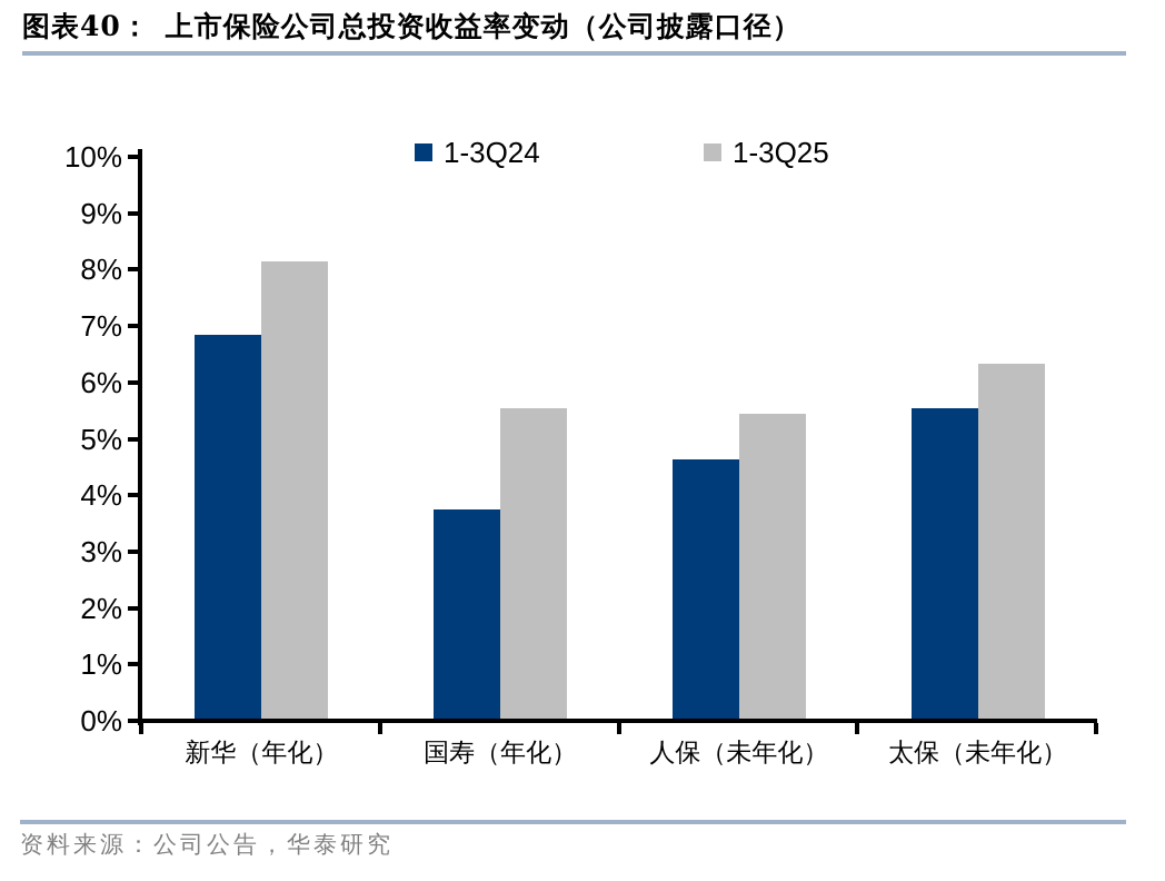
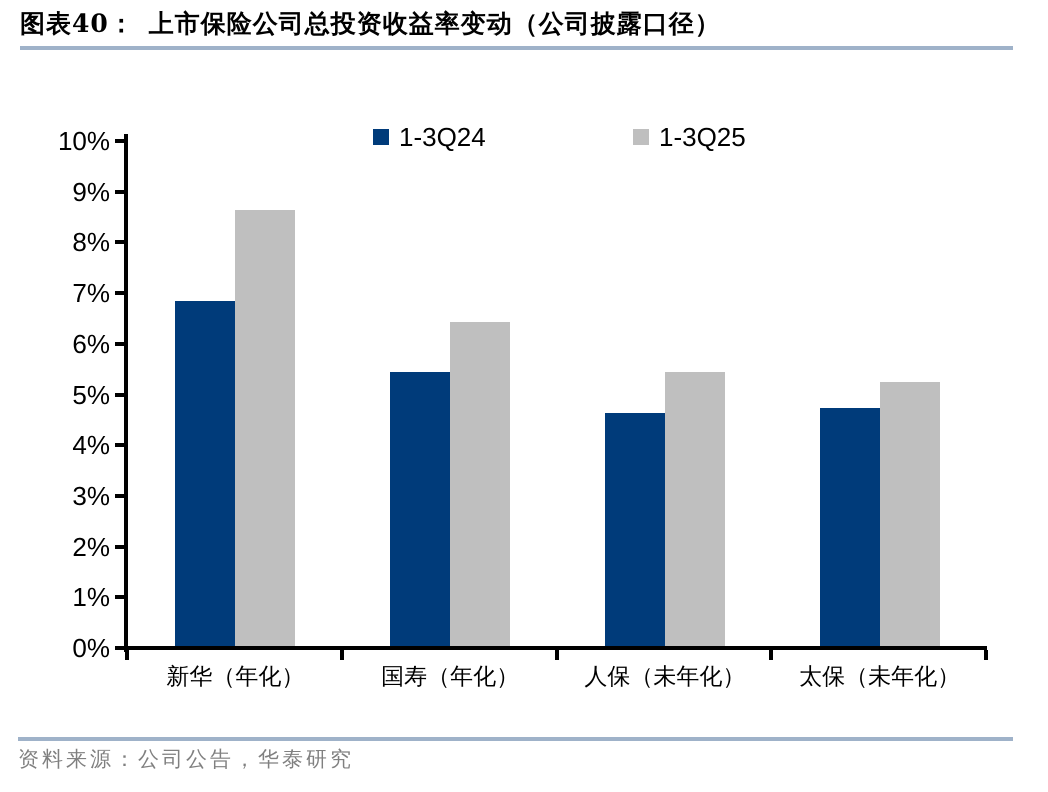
1-3Q25/新华（年化）: 8.1% -> 8.6%
1-3Q24/国寿（年化）: 3.7% -> 5.4%
1-3Q25/国寿（年化）: 5.5% -> 6.4%
1-3Q24/太保（未年化）: 5.5% -> 4.7%
1-3Q25/太保（未年化）: 6.3% -> 5.2%
